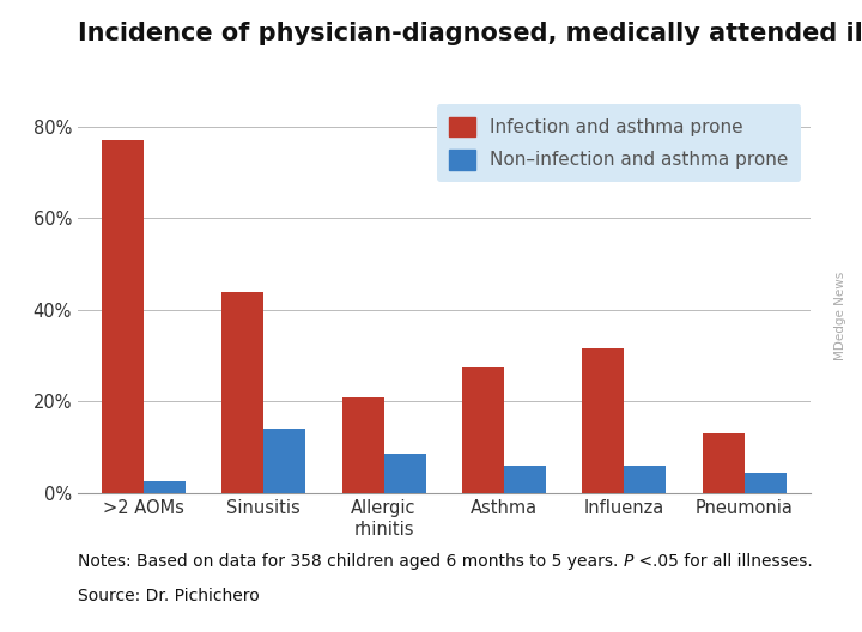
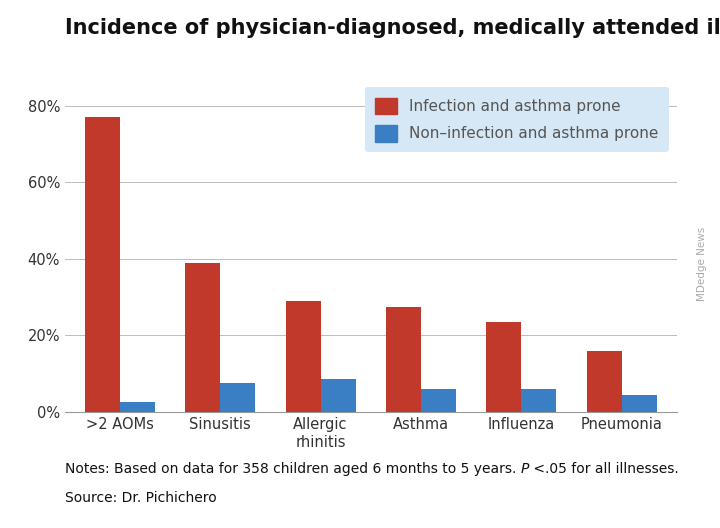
Infection and asthma prone/Sinusitis: 44.0% -> 39.0%
Non–infection and asthma prone/Sinusitis: 14.0% -> 7.5%
Infection and asthma prone/Allergic rhinitis: 21.0% -> 29.0%
Infection and asthma prone/Influenza: 31.5% -> 23.5%
Infection and asthma prone/Pneumonia: 13.0% -> 16.0%
